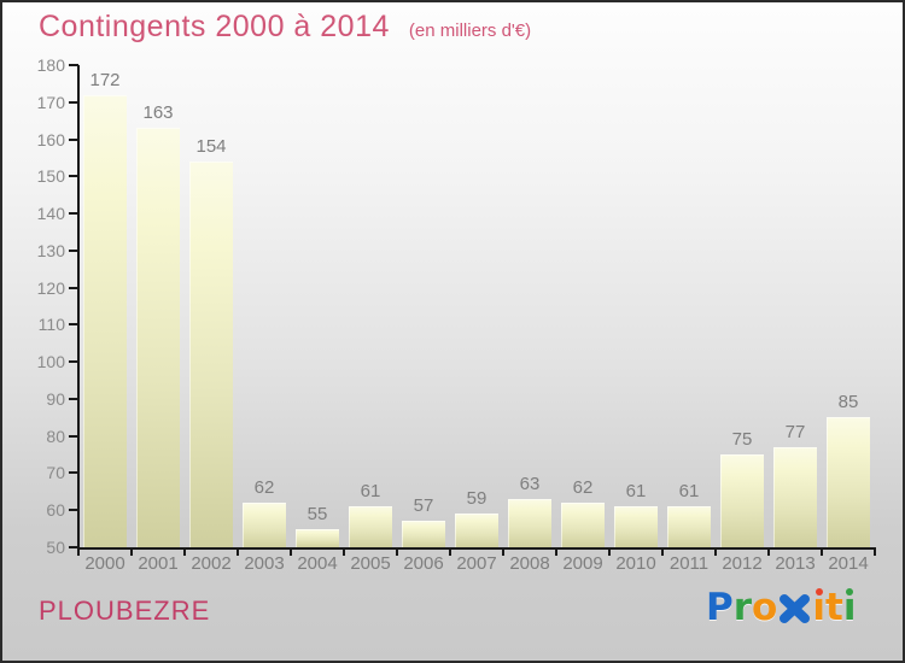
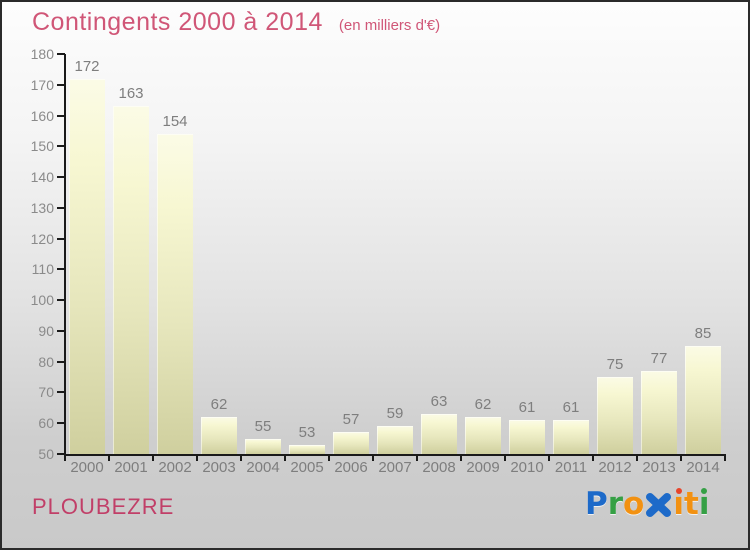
2005: 61 -> 53
